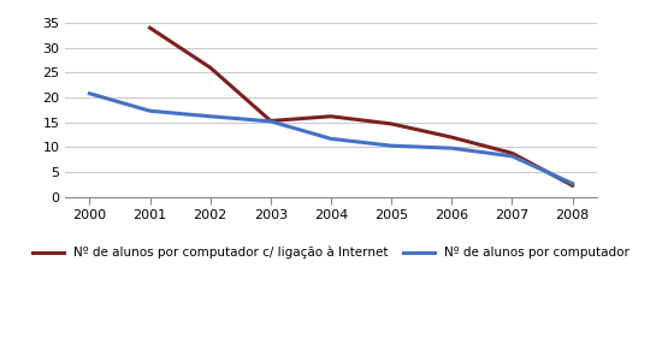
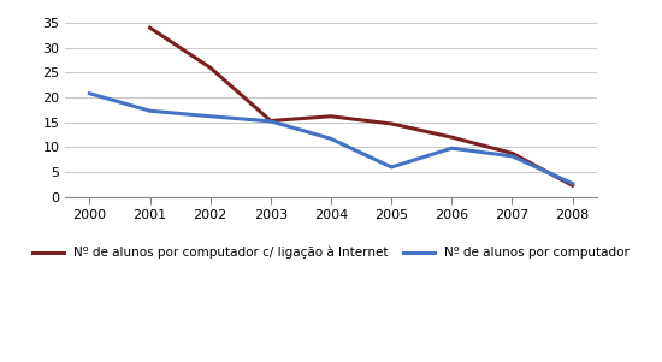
Nº de alunos por computador/2005: 10.3 -> 6.0
